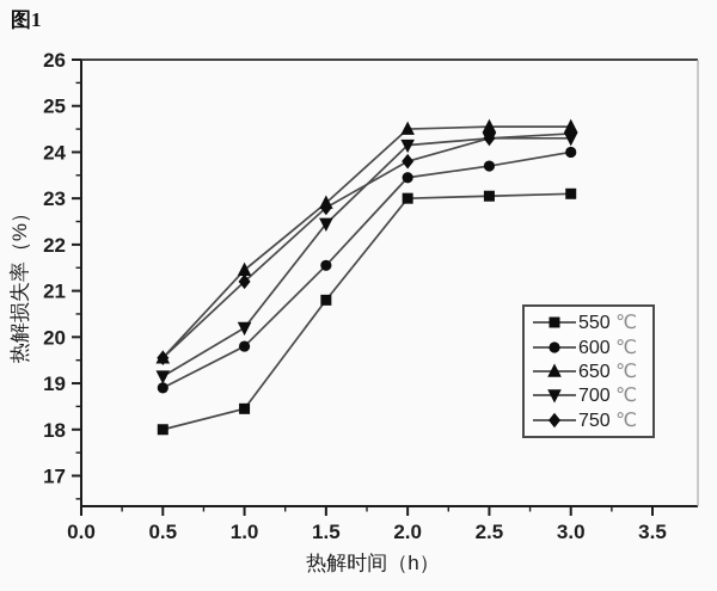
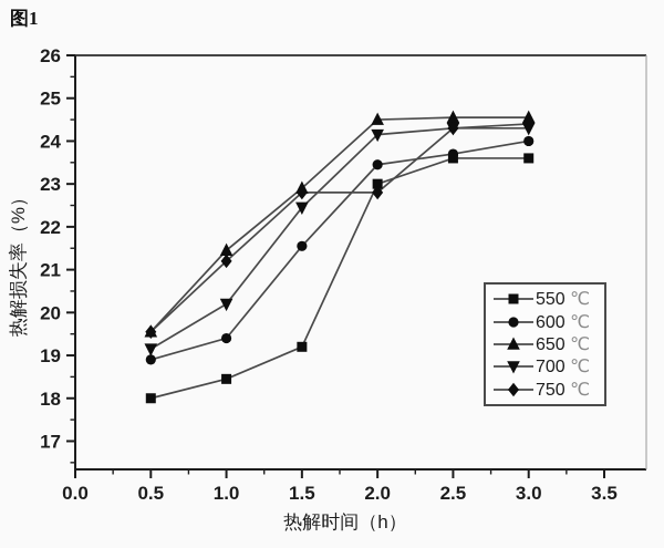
600 ℃/1.0: 19.8 -> 19.4
550 ℃/1.5: 20.8 -> 19.2
750 ℃/2.0: 23.8 -> 22.8
550 ℃/2.5: 23.1 -> 23.6
550 ℃/3.0: 23.1 -> 23.6
